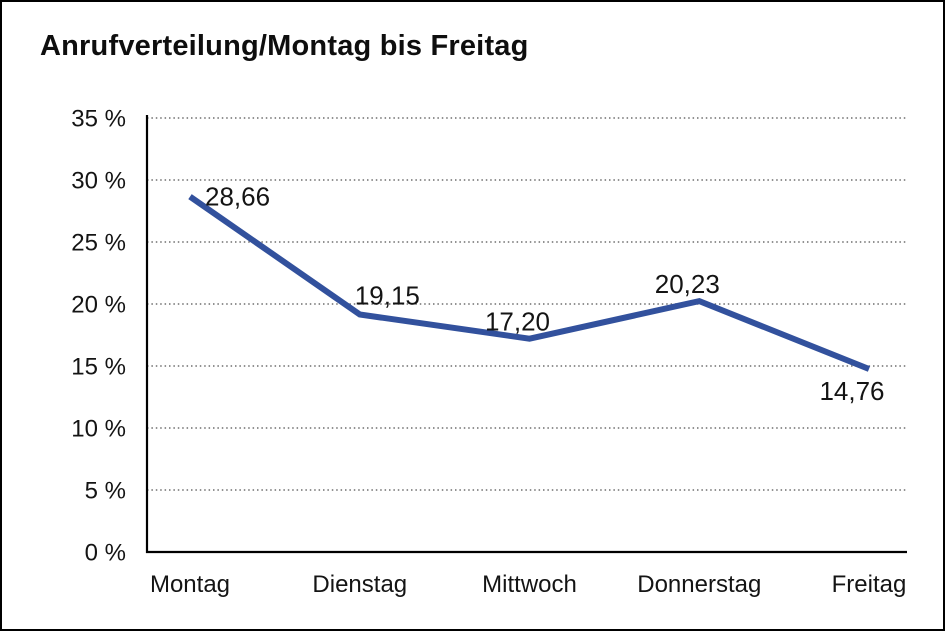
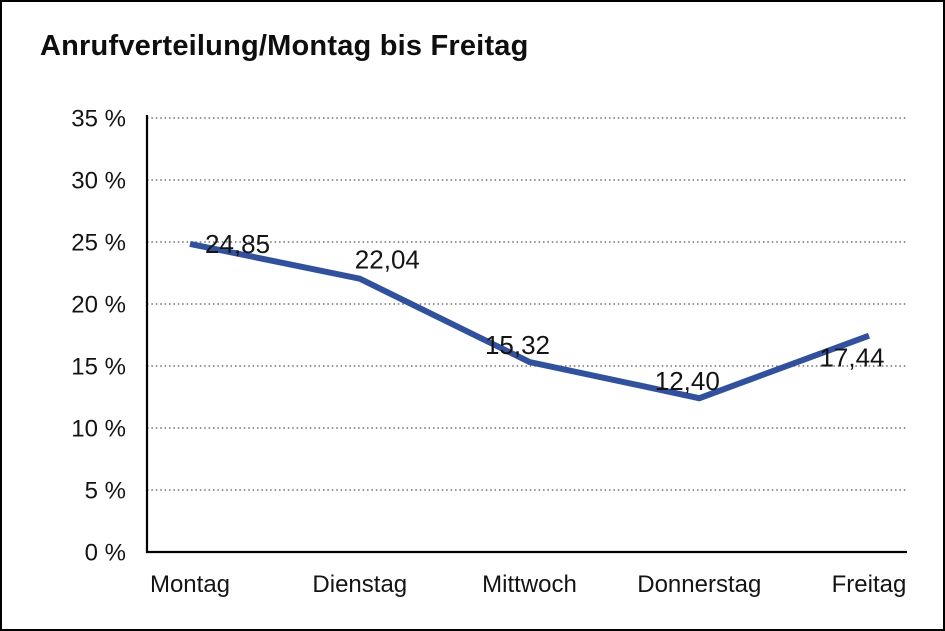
Montag: 28,66 -> 24,85
Dienstag: 19,15 -> 22,04
Mittwoch: 17,20 -> 15,32
Donnerstag: 20,23 -> 12,40
Freitag: 14,76 -> 17,44
